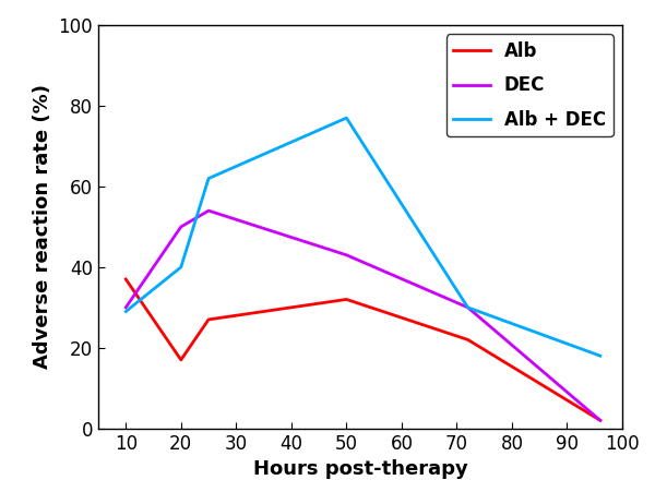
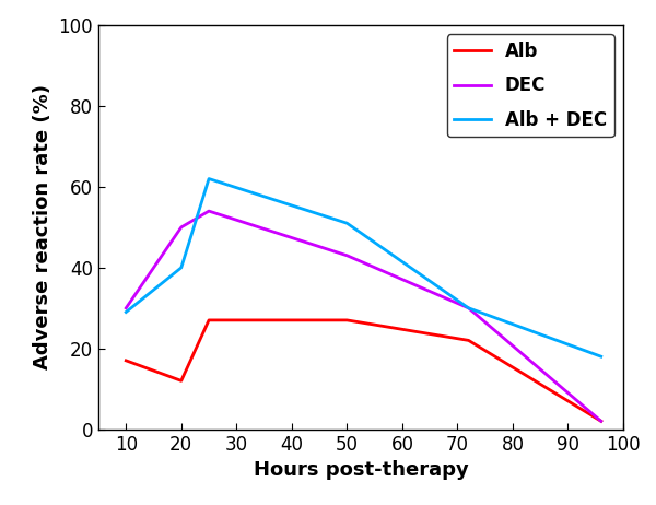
Alb/10: 37 -> 17
Alb/20: 17 -> 12
Alb/50: 32 -> 27
Alb + DEC/50: 77 -> 51
